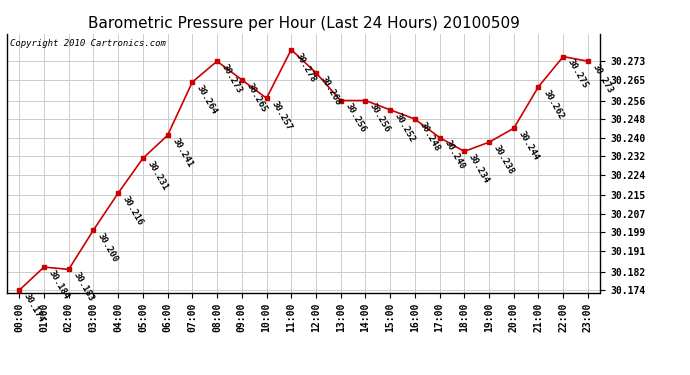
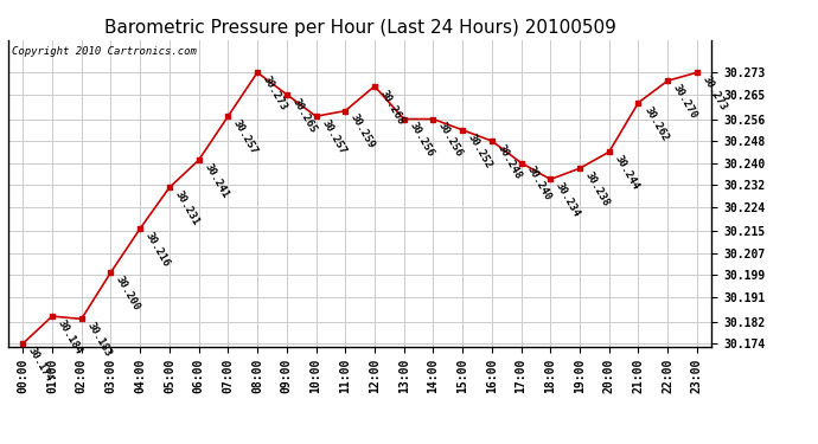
07:00: 30.264 -> 30.257
11:00: 30.278 -> 30.259
22:00: 30.275 -> 30.270
